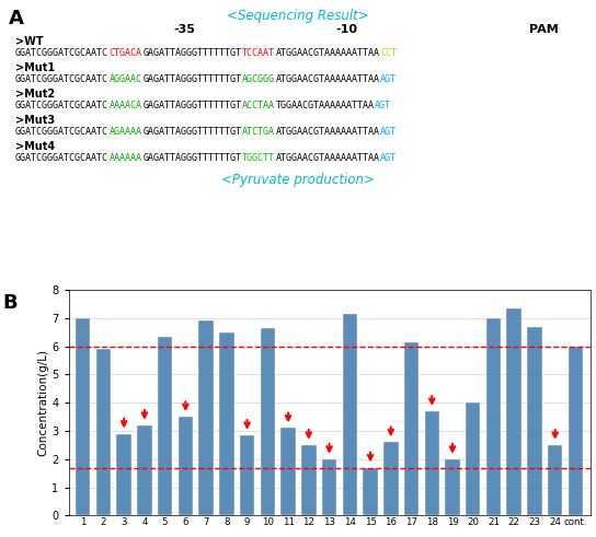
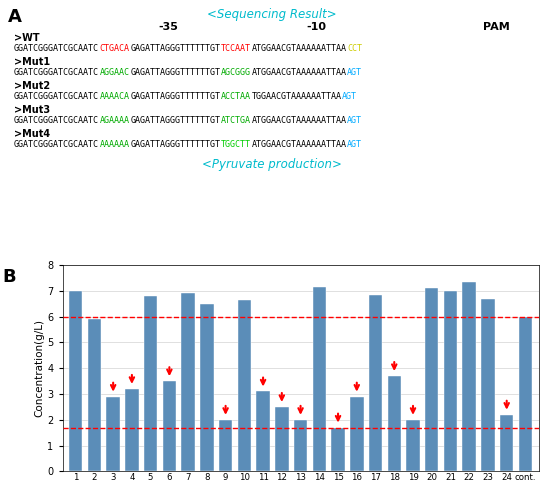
5: 6.35 -> 6.80
9: 2.85 -> 2.00
16: 2.60 -> 2.90
17: 6.15 -> 6.85
20: 4.00 -> 7.10
24: 2.50 -> 2.20
